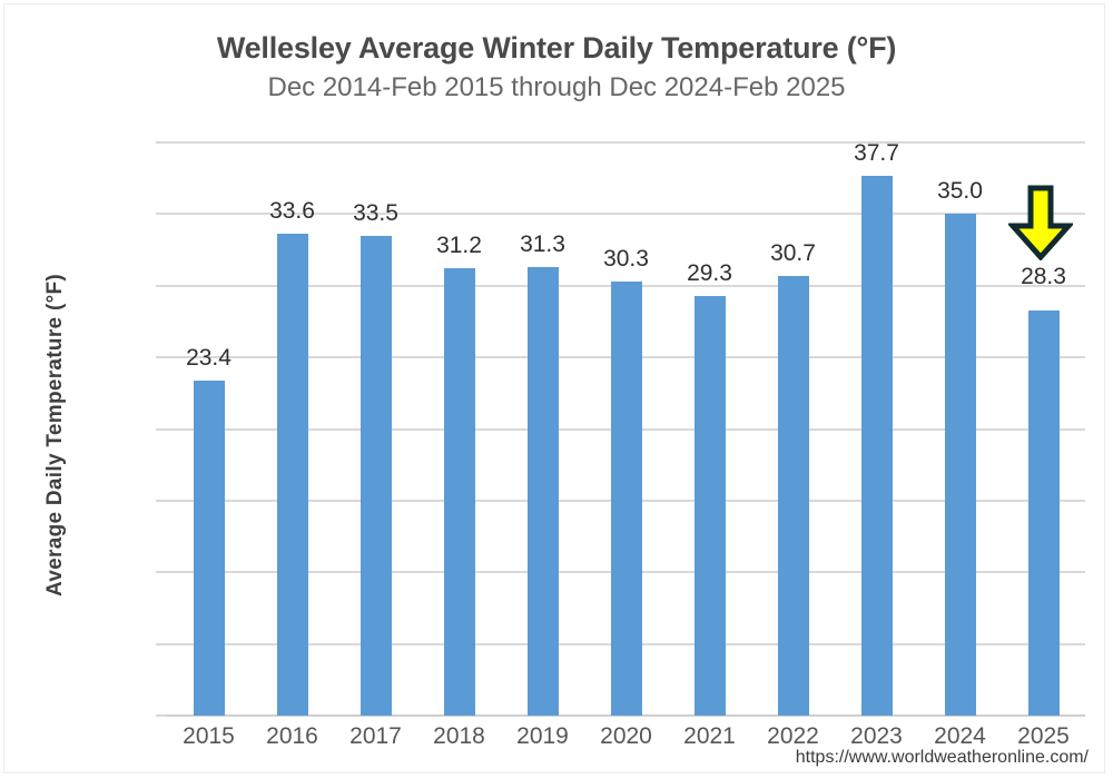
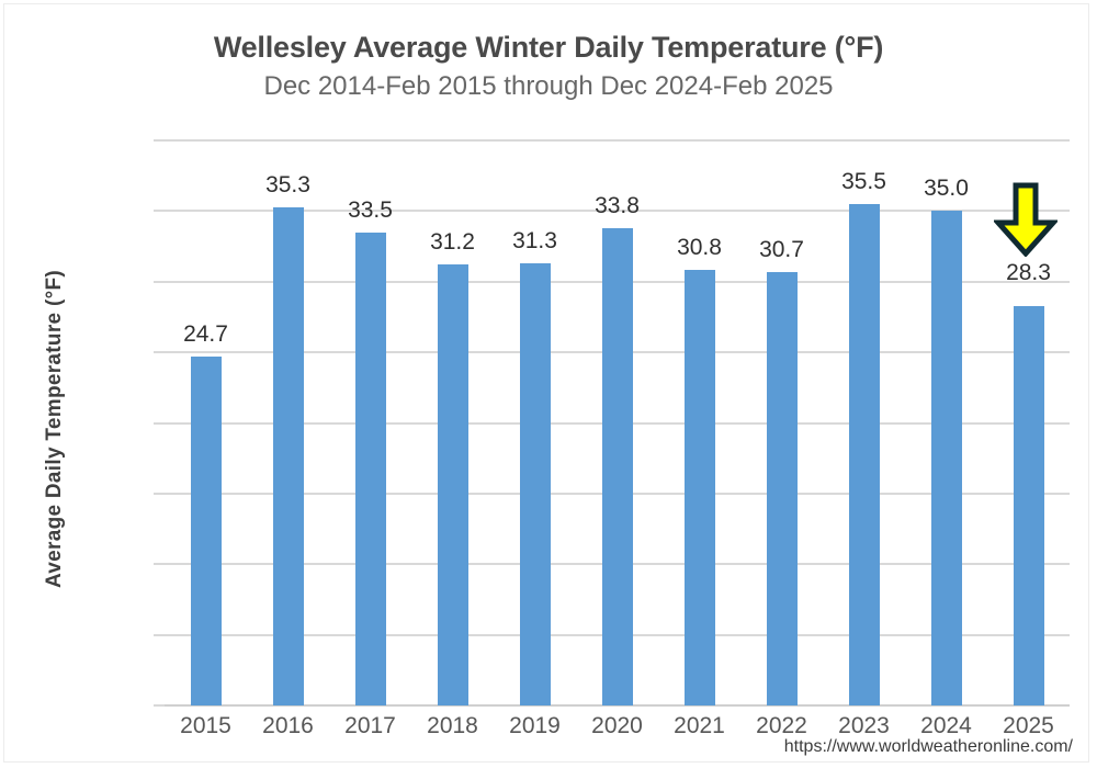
2015: 23.4 -> 24.7
2016: 33.6 -> 35.3
2020: 30.3 -> 33.8
2021: 29.3 -> 30.8
2023: 37.7 -> 35.5
